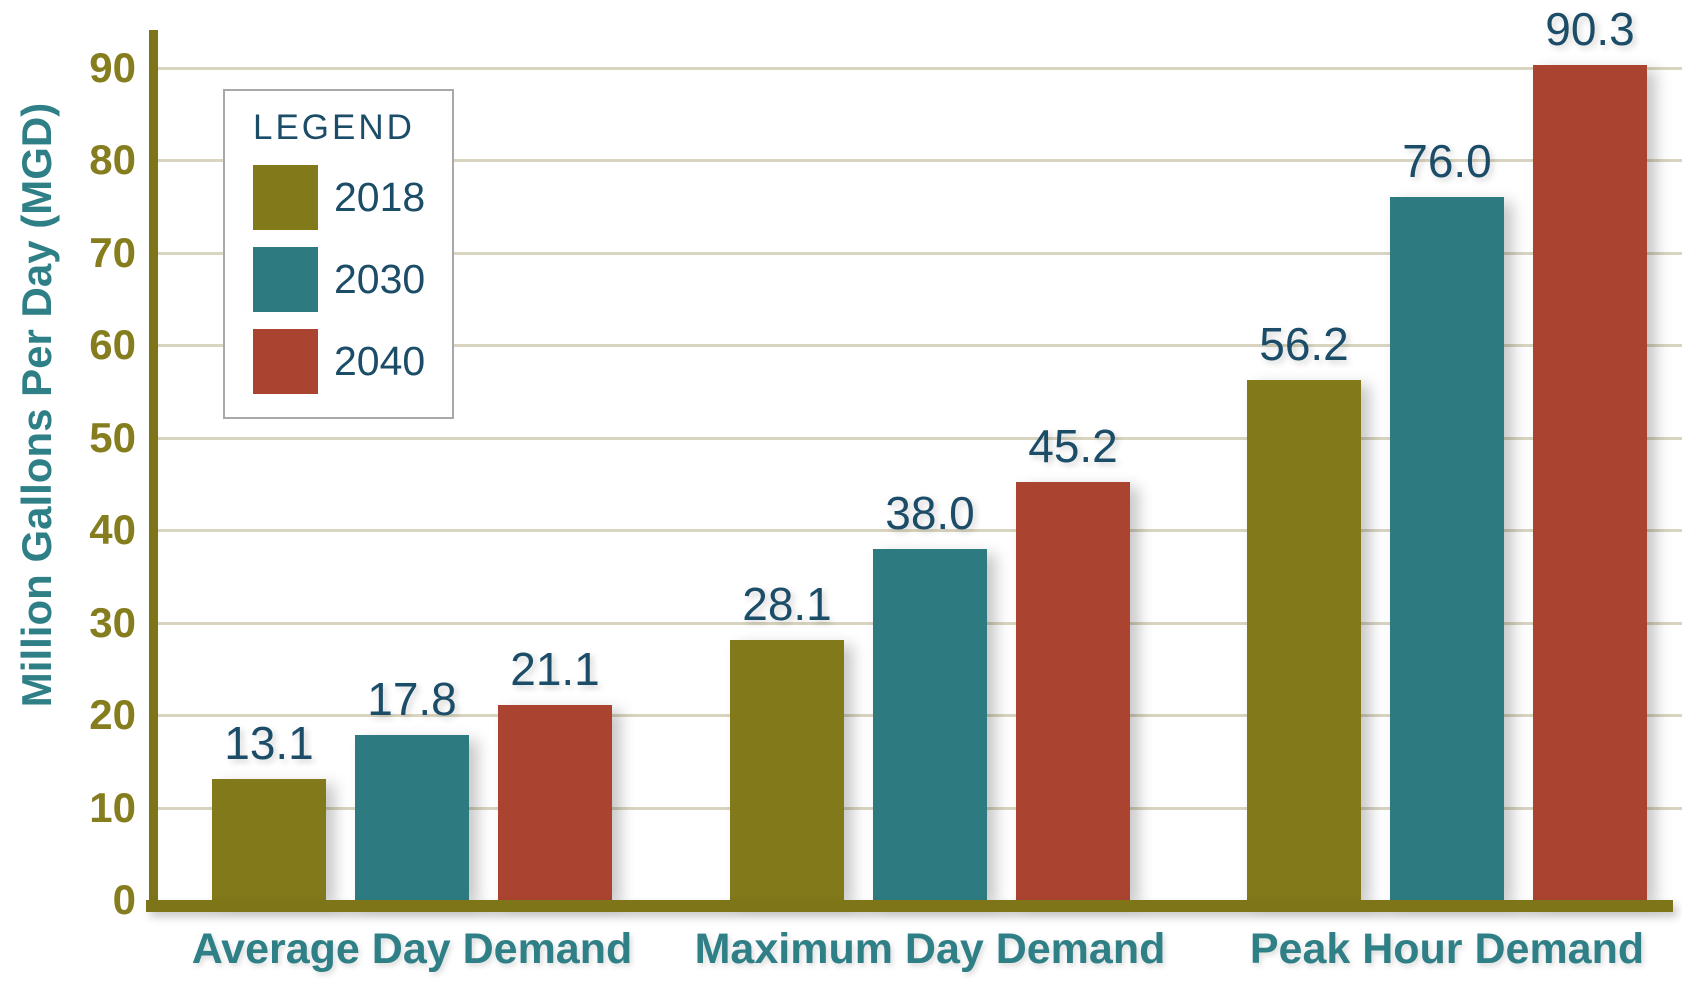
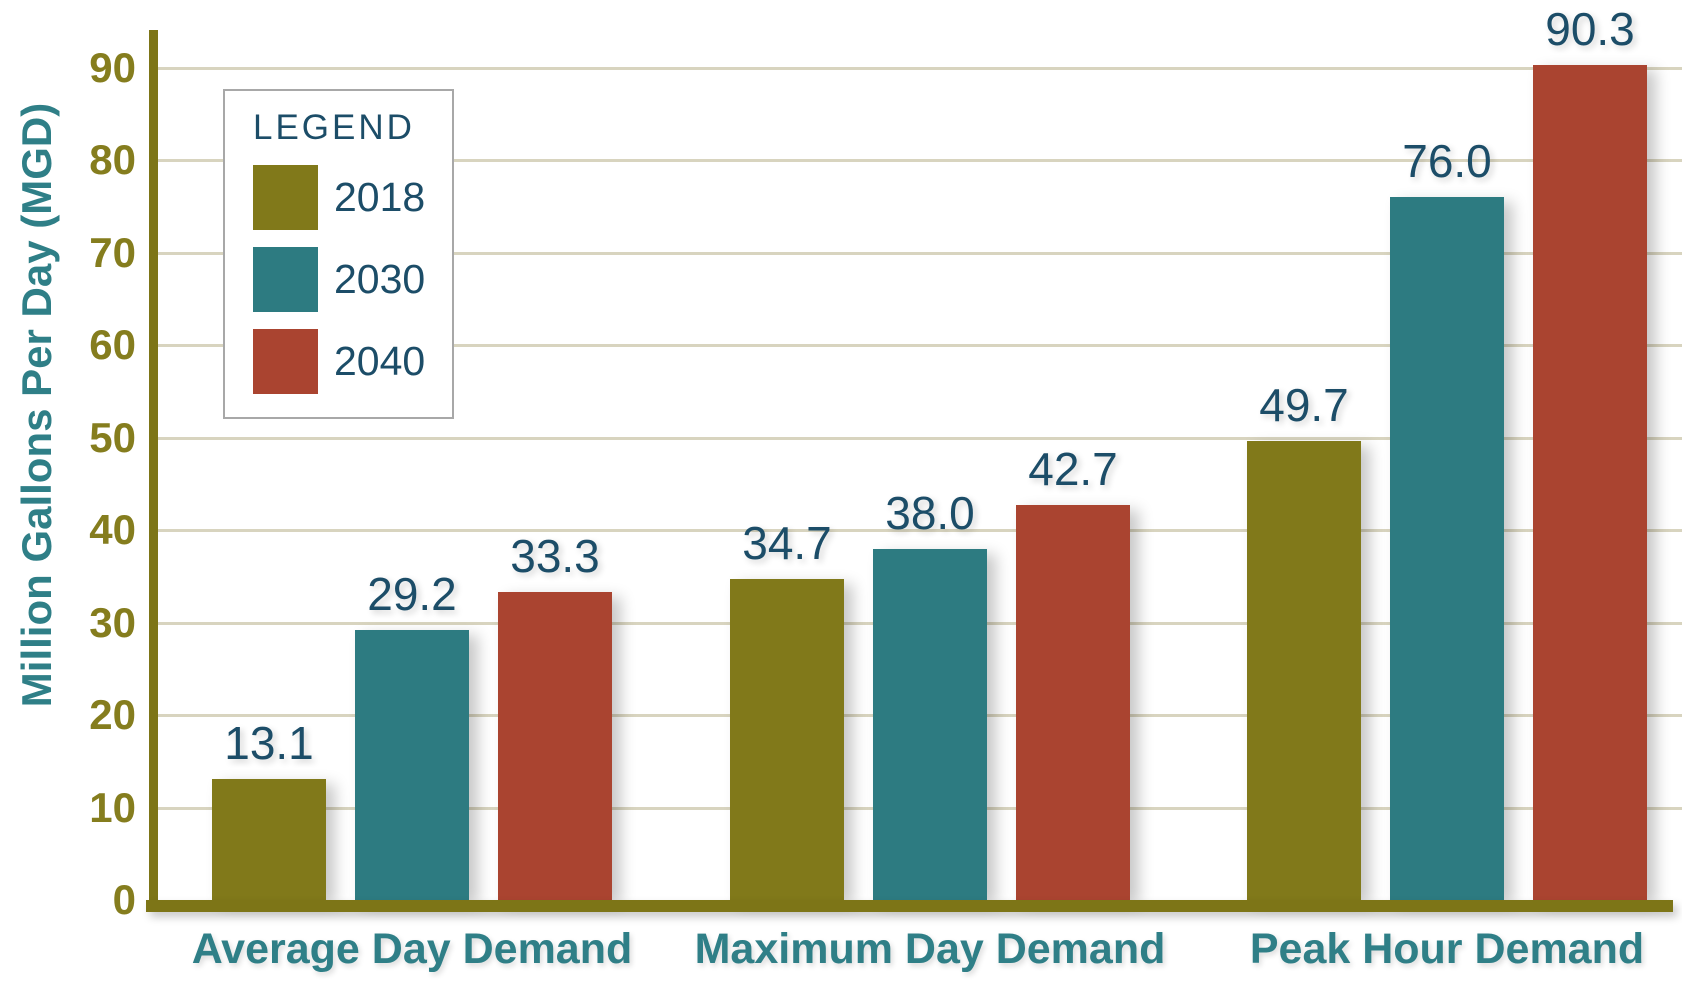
2030/Average Day Demand: 17.8 -> 29.2
2040/Average Day Demand: 21.1 -> 33.3
2018/Maximum Day Demand: 28.1 -> 34.7
2040/Maximum Day Demand: 45.2 -> 42.7
2018/Peak Hour Demand: 56.2 -> 49.7
